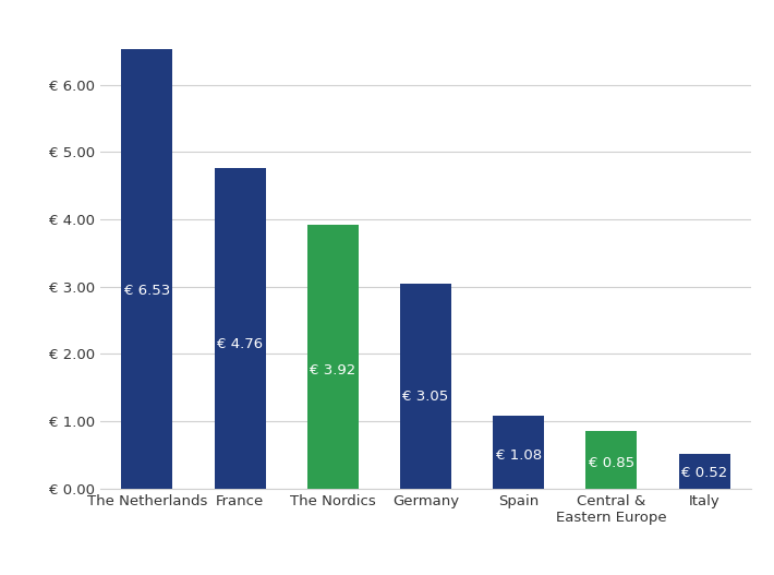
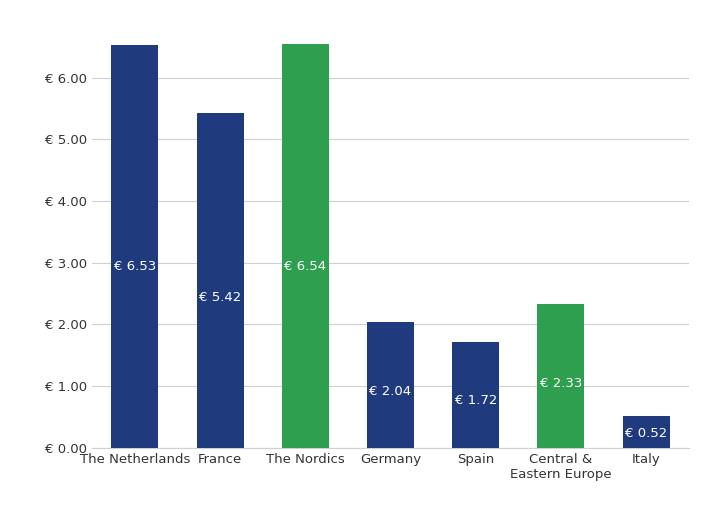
France: 4.76 -> 5.42
The Nordics: 3.92 -> 6.54
Germany: 3.05 -> 2.04
Spain: 1.08 -> 1.72
Central & Eastern Europe: 0.85 -> 2.33
